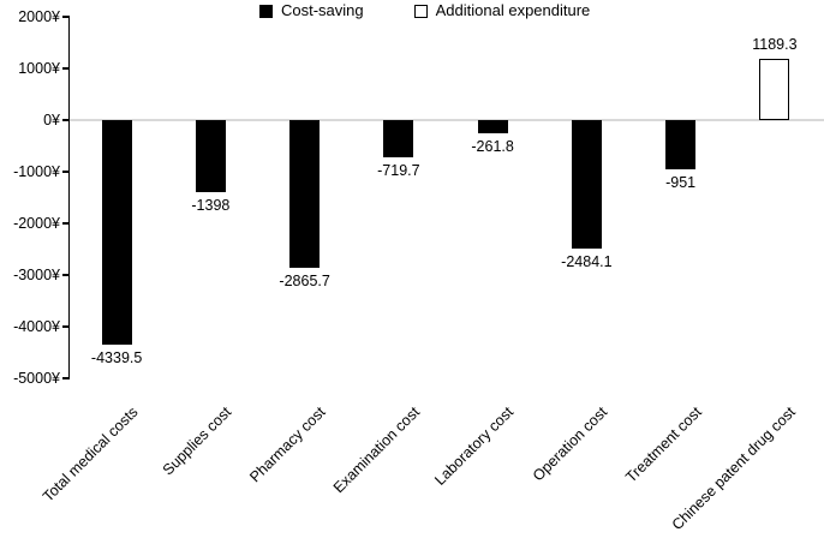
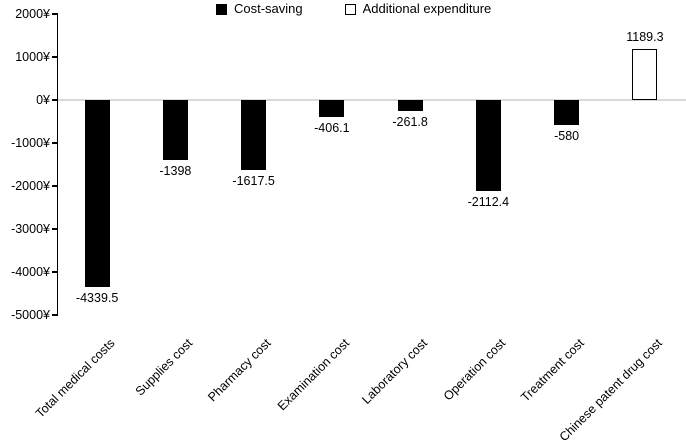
Pharmacy cost: -2865.7 -> -1617.5
Examination cost: -719.7 -> -406.1
Operation cost: -2484.1 -> -2112.4
Treatment cost: -951 -> -580
